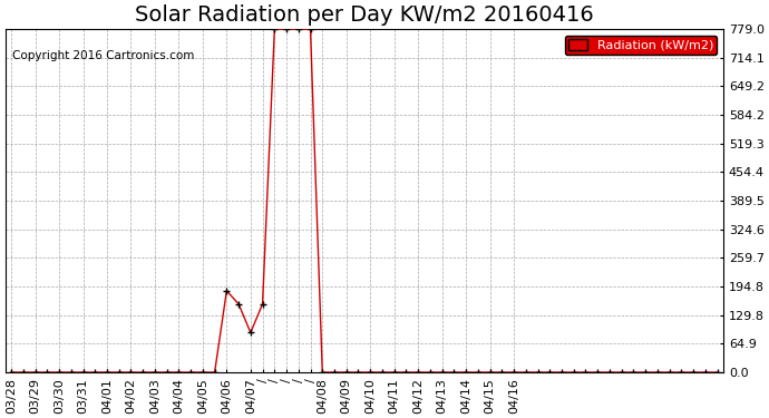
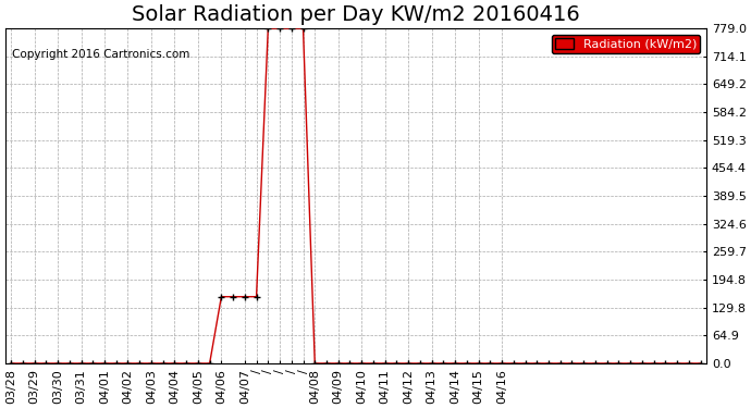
04/06: 185 -> 155
04/07: 90 -> 155
